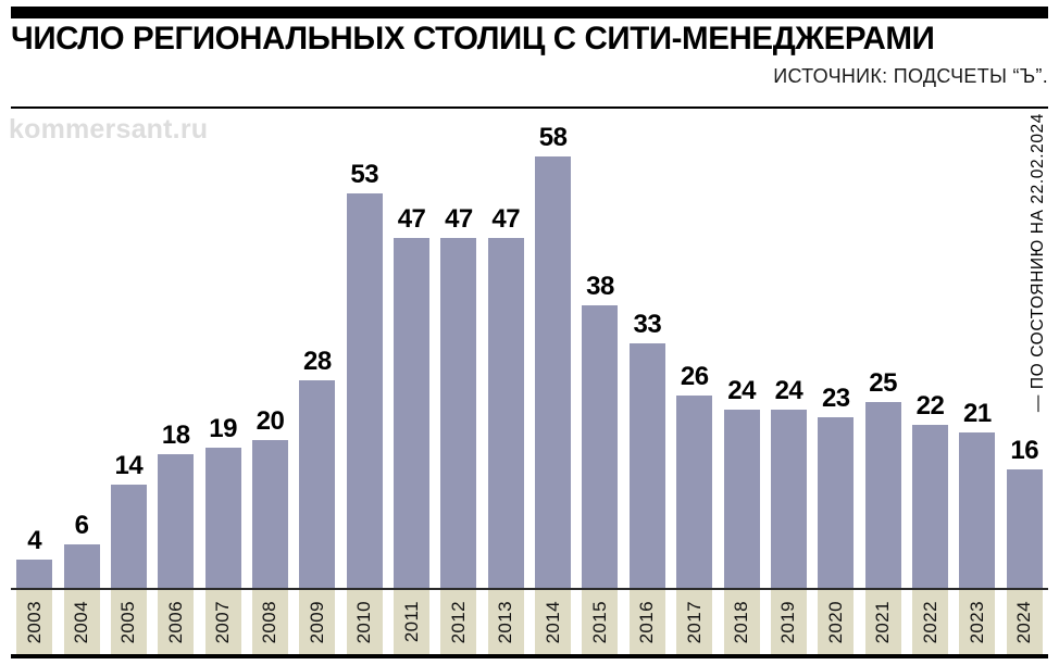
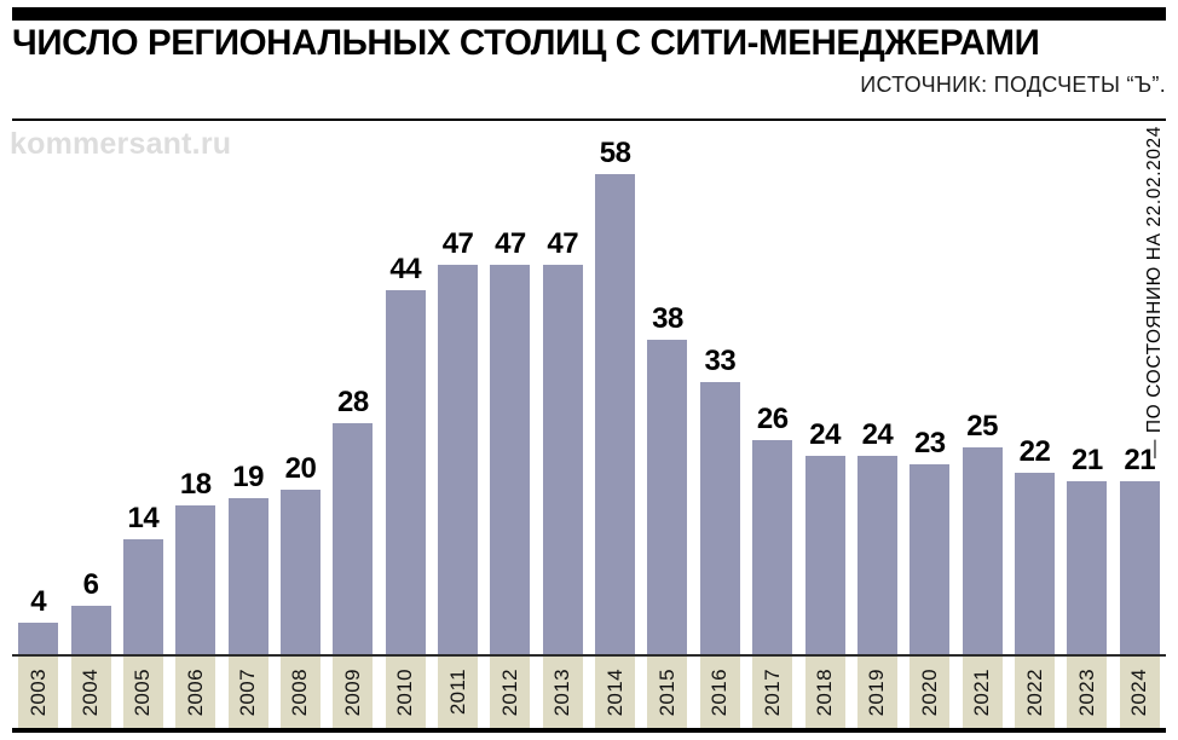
2010: 53 -> 44
2024: 16 -> 21
